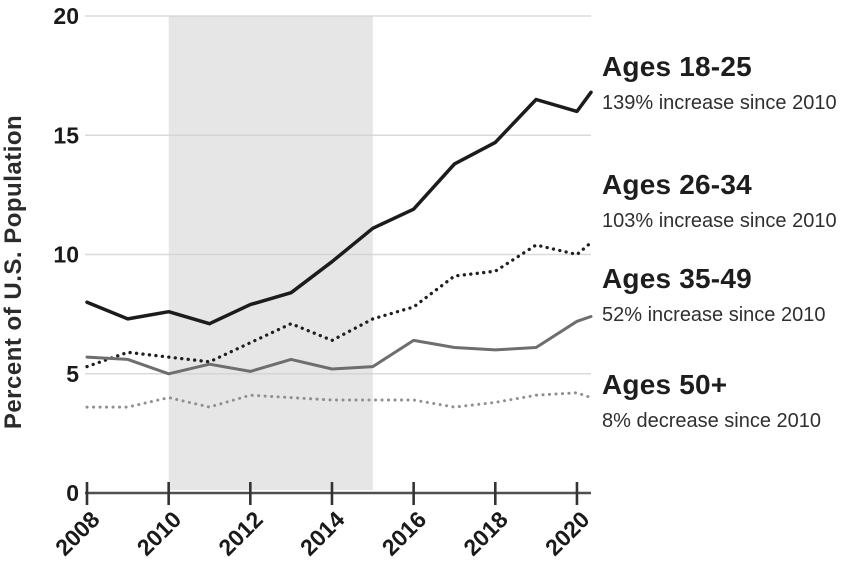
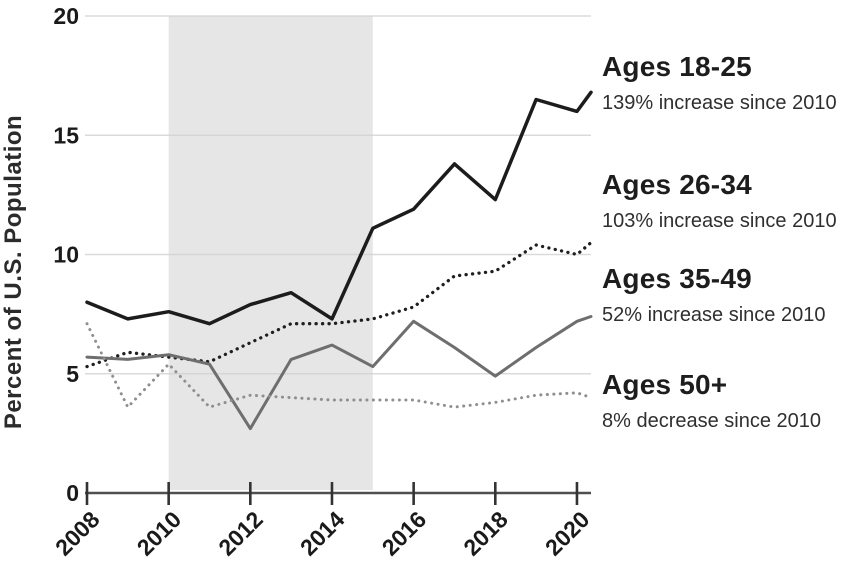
Ages 50+/2008: 3.6 -> 7.1
Ages 35-49/2010: 5.0 -> 5.8
Ages 50+/2010: 4.0 -> 5.4
Ages 35-49/2012: 5.1 -> 2.7
Ages 18-25/2014: 9.7 -> 7.3
Ages 26-34/2014: 6.4 -> 7.1
Ages 35-49/2014: 5.2 -> 6.2
Ages 35-49/2016: 6.4 -> 7.2
Ages 18-25/2018: 14.7 -> 12.3
Ages 35-49/2018: 6.0 -> 4.9
